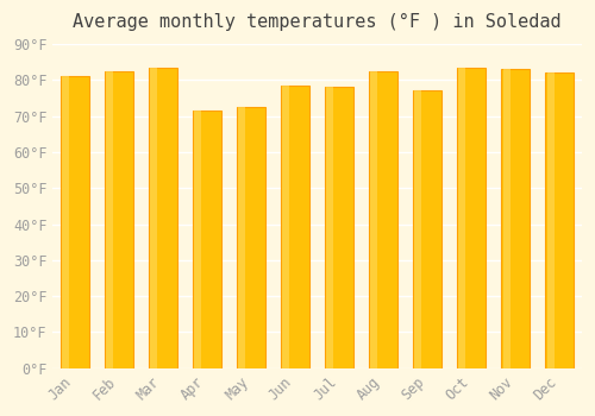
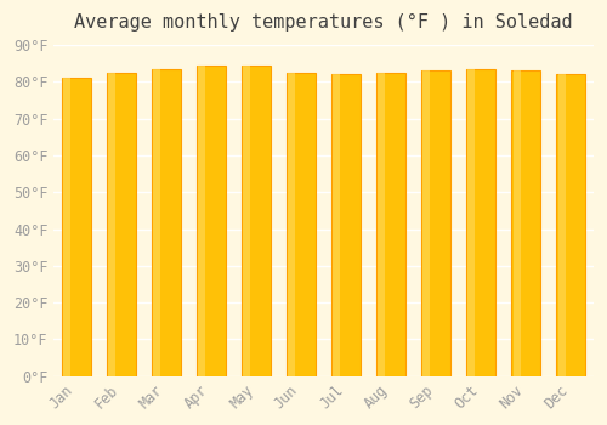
Apr: 71.5°F -> 84.5°F
May: 72.5°F -> 84.5°F
Jun: 78.5°F -> 82.5°F
Jul: 78.0°F -> 82.0°F
Sep: 77.0°F -> 83.0°F
